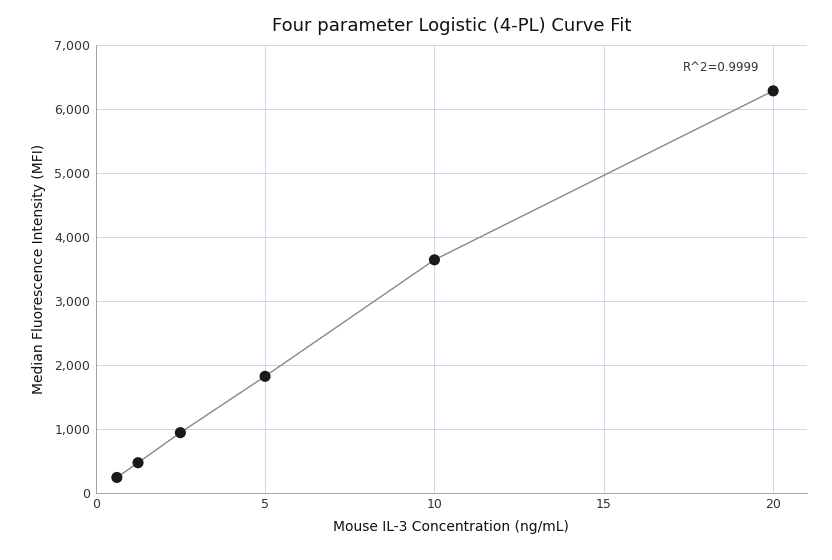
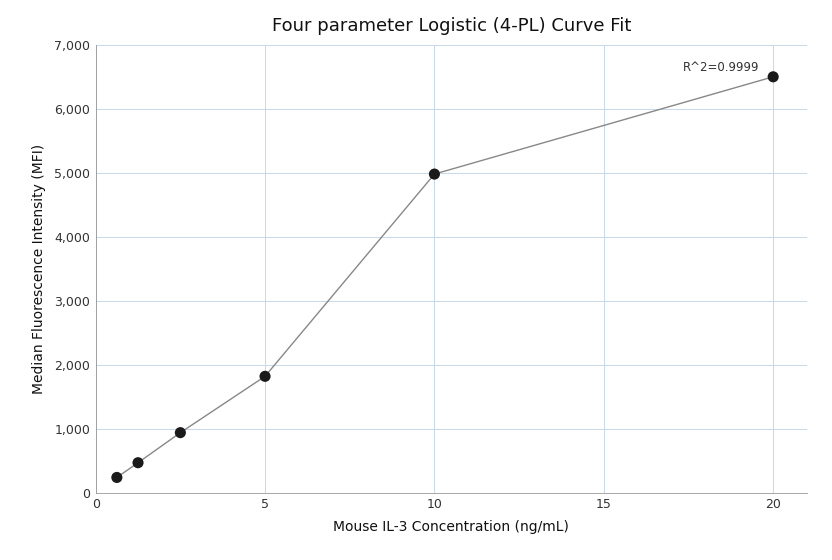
10: 3,640 -> 4,980
20: 6,280 -> 6,500
